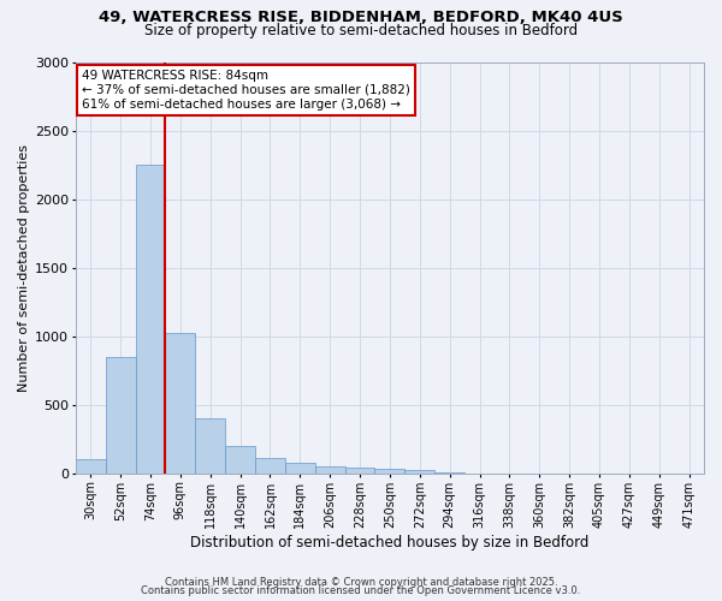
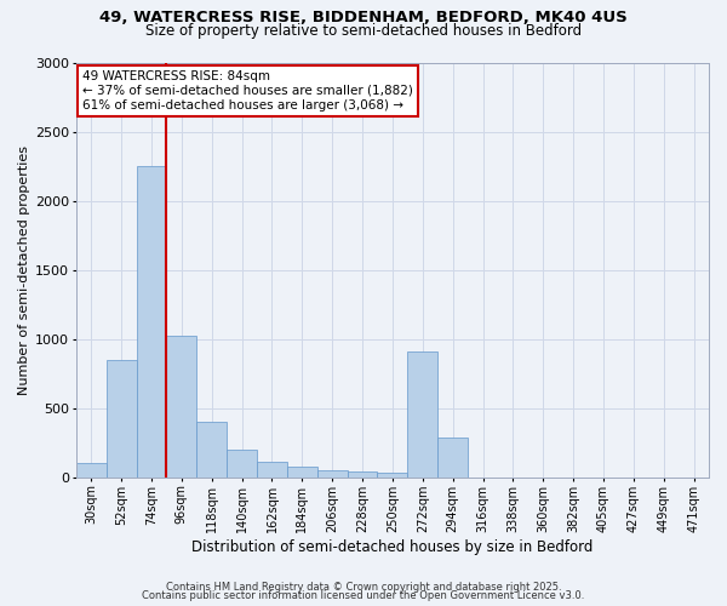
272sqm: 20 -> 910
294sqm: 0 -> 290
